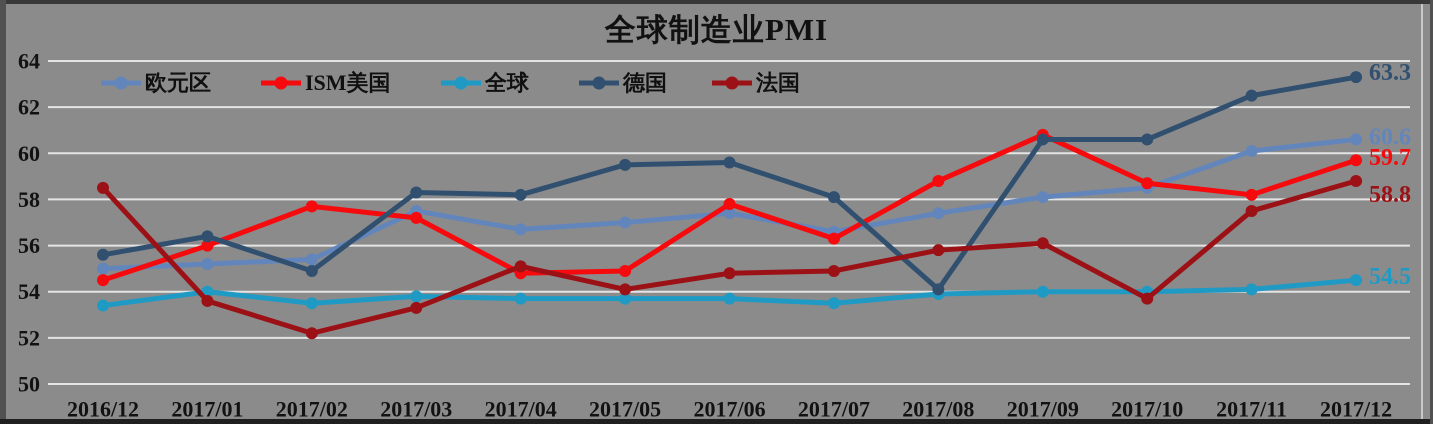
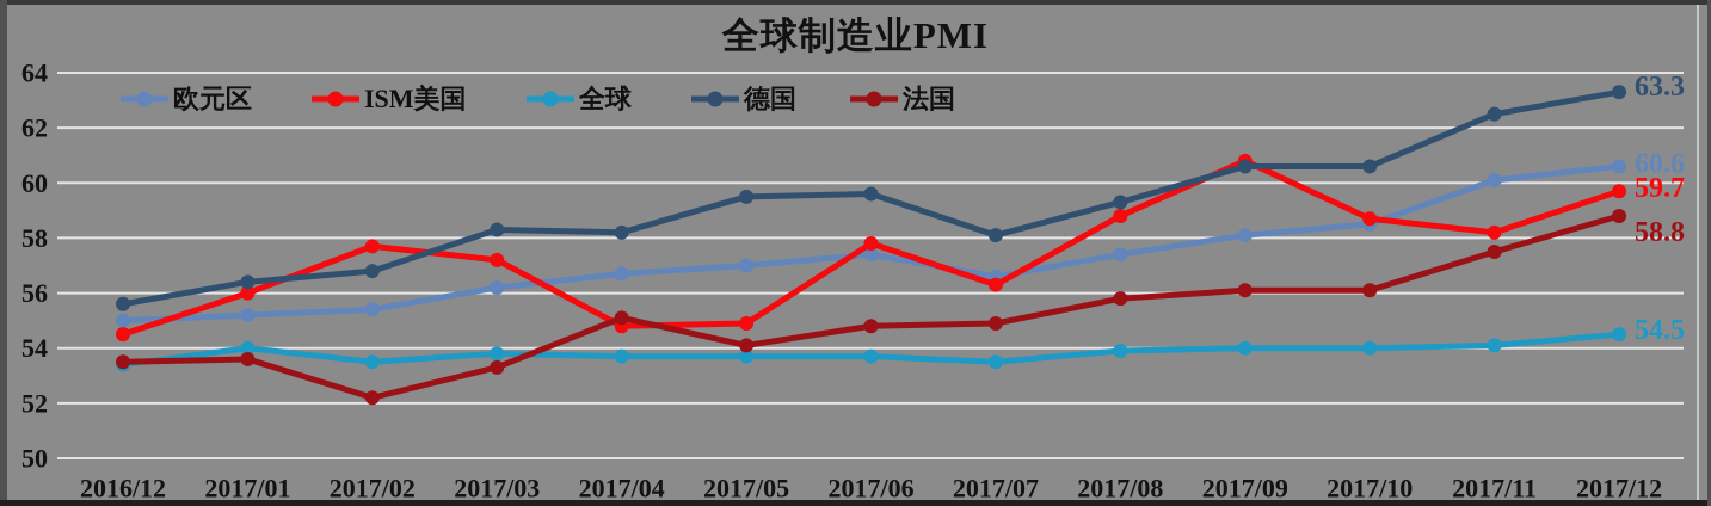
法国/2016/12: 58.5 -> 53.5
德国/2017/02: 54.9 -> 56.8
欧元区/2017/03: 57.5 -> 56.2
德国/2017/08: 54.1 -> 59.3
法国/2017/10: 53.7 -> 56.1
